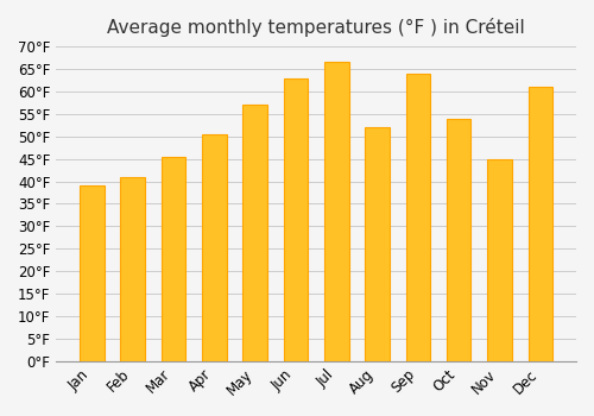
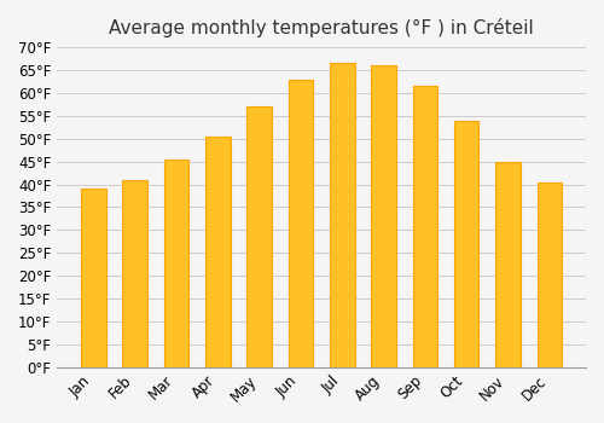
Aug: 52.0°F -> 66.0°F
Sep: 64.0°F -> 61.5°F
Dec: 61.0°F -> 40.5°F
